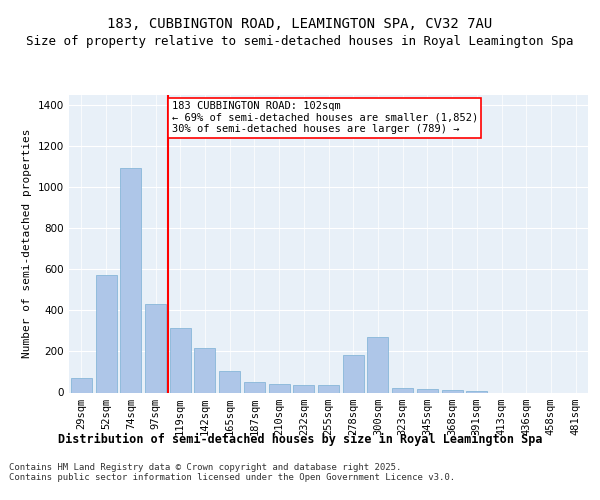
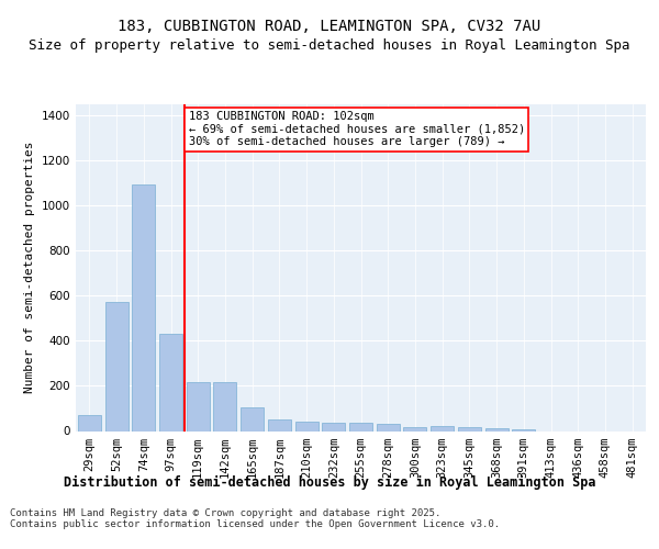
119sqm: 315 -> 215
278sqm: 185 -> 32
300sqm: 270 -> 18
